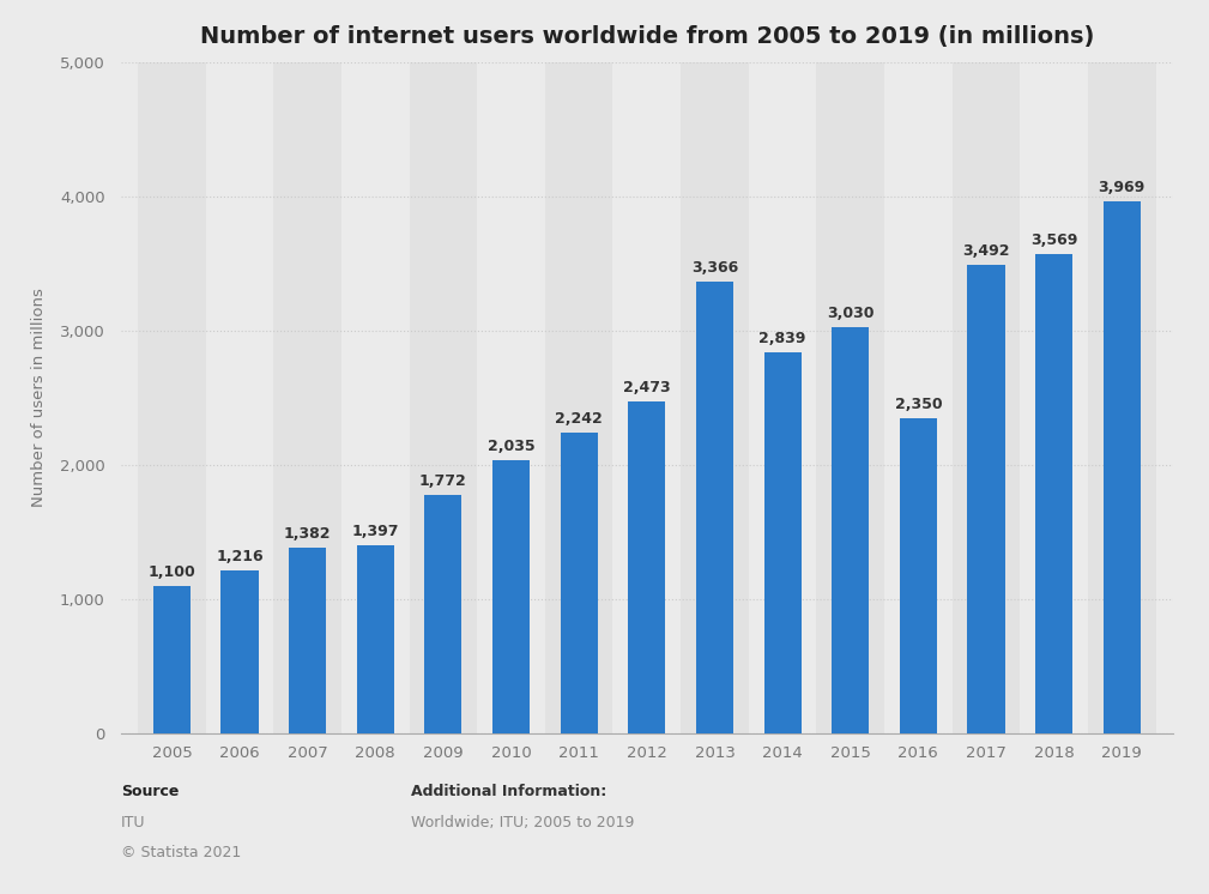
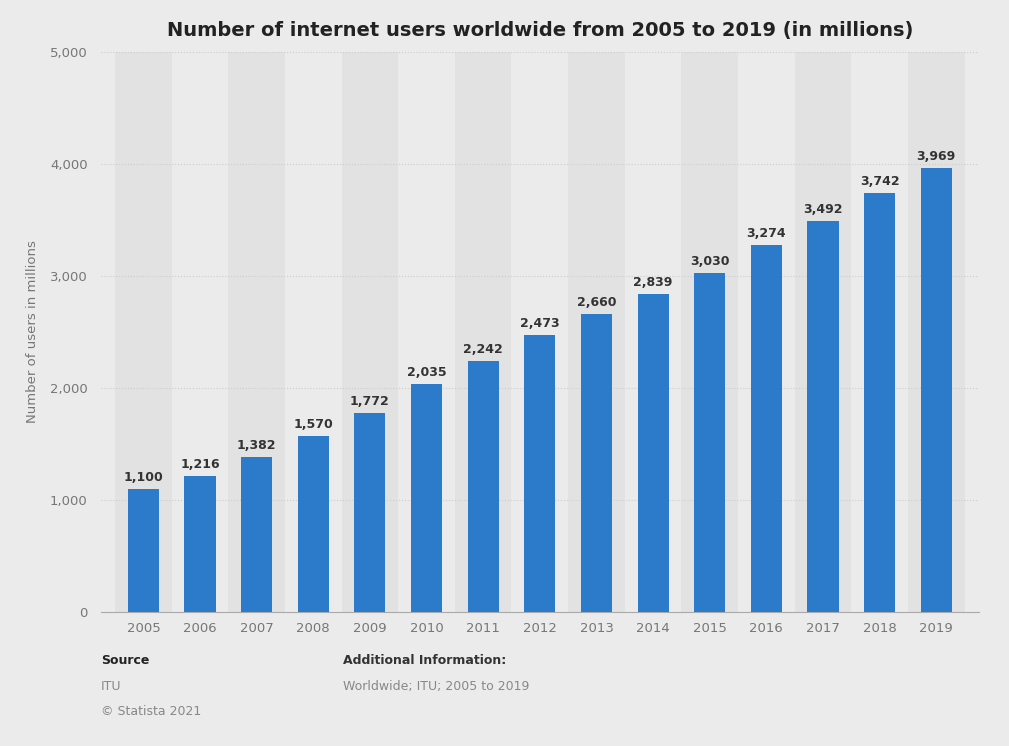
2008: 1,397 -> 1,570
2013: 3,366 -> 2,660
2016: 2,350 -> 3,274
2018: 3,569 -> 3,742
